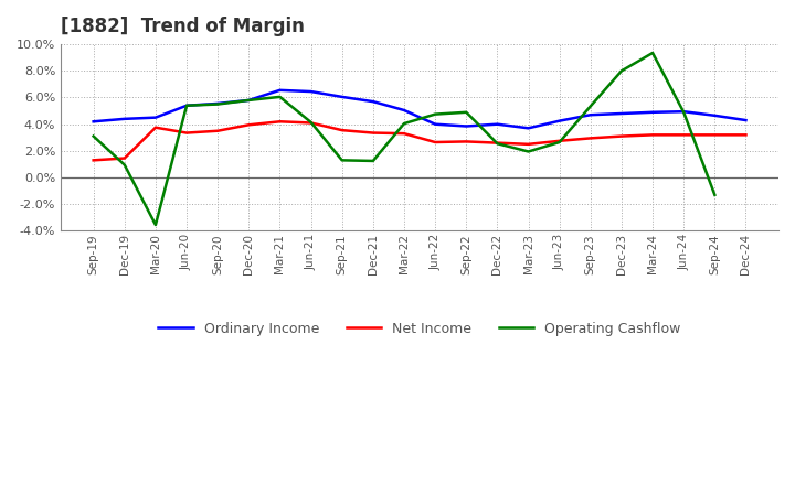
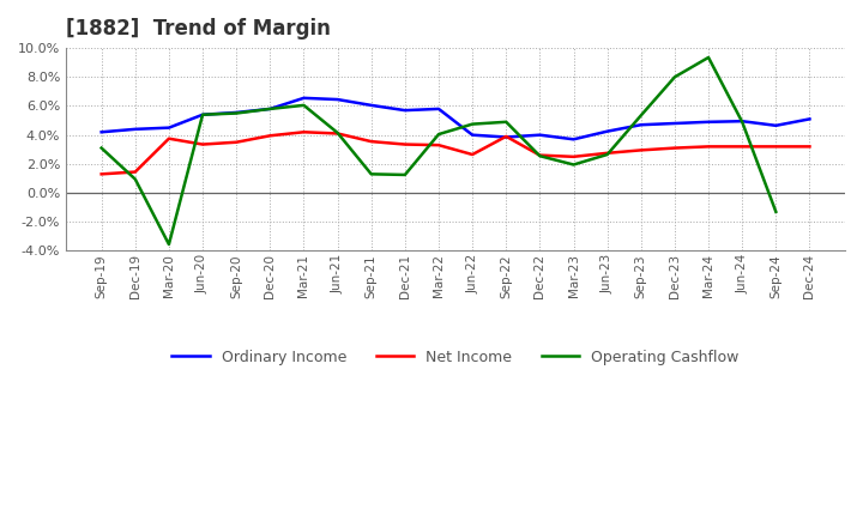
Ordinary Income/Mar-22: 5.0% -> 5.8%
Net Income/Sep-22: 2.7% -> 3.9%
Ordinary Income/Dec-24: 4.3% -> 5.1%
